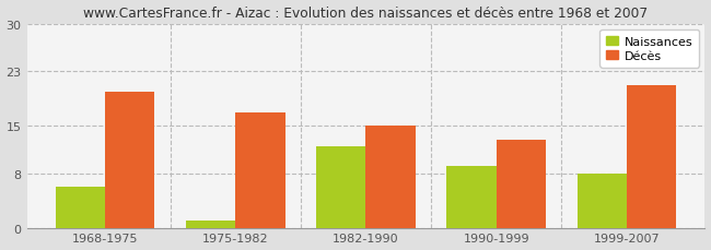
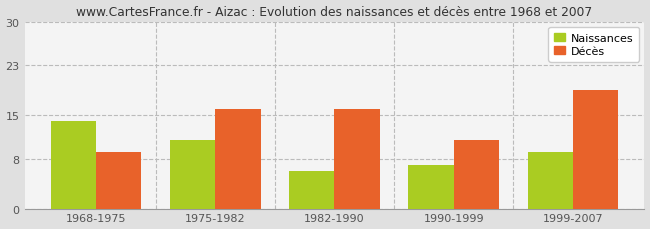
Naissances/1968-1975: 6 -> 14
Décès/1968-1975: 20 -> 9
Naissances/1975-1982: 1 -> 11
Décès/1975-1982: 17 -> 16
Naissances/1982-1990: 12 -> 6
Décès/1982-1990: 15 -> 16
Naissances/1990-1999: 9 -> 7
Décès/1990-1999: 13 -> 11
Naissances/1999-2007: 8 -> 9
Décès/1999-2007: 21 -> 19
